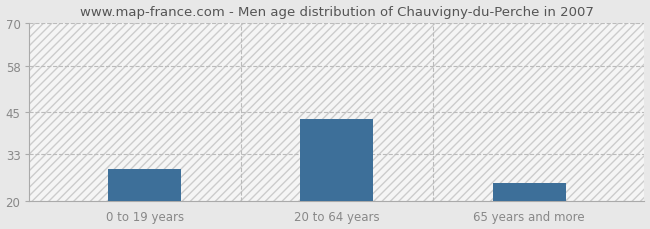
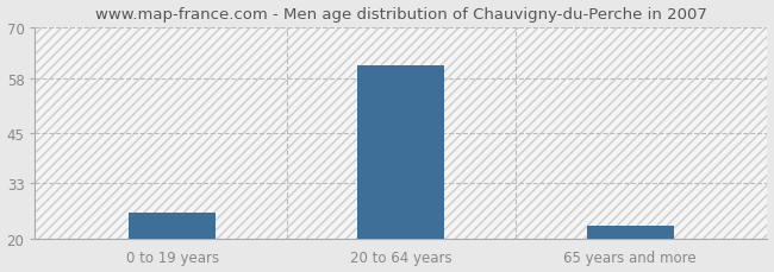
0 to 19 years: 29 -> 26
20 to 64 years: 43 -> 61
65 years and more: 25 -> 23
